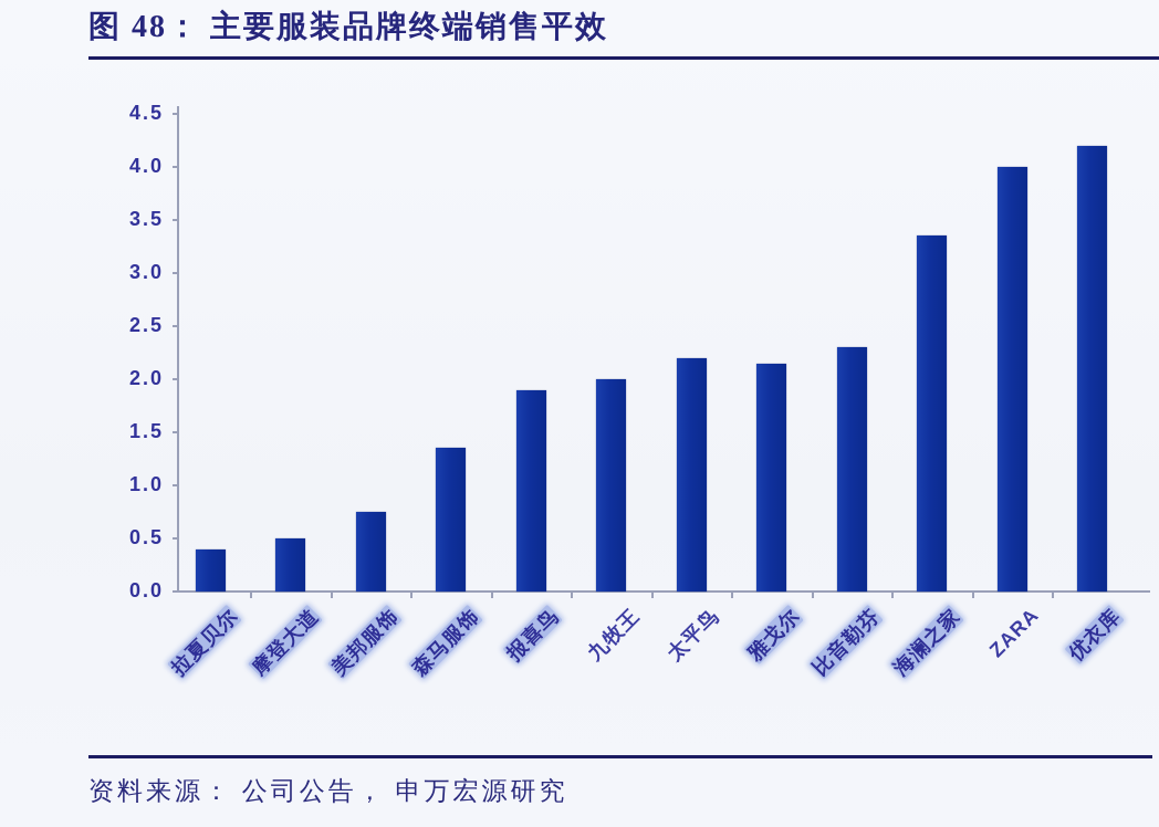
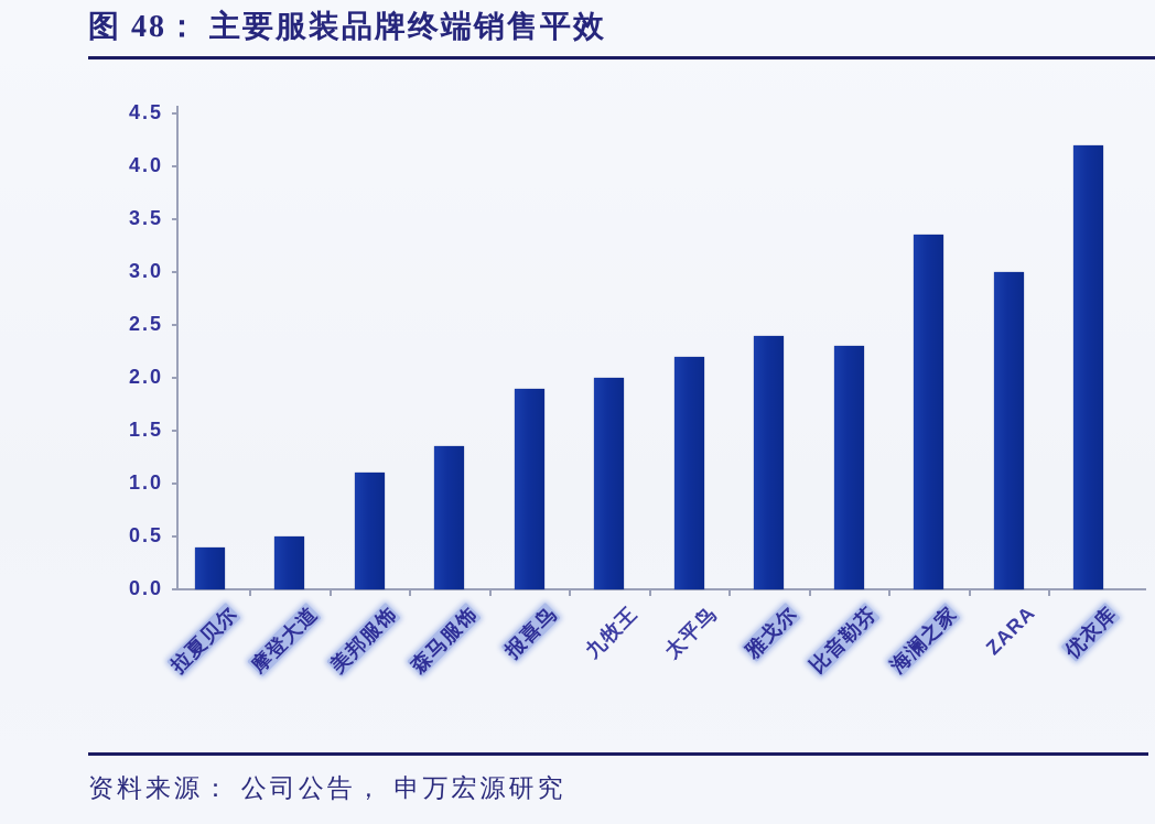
美邦服饰: 0.8 -> 1.1
雅戈尔: 2.1 -> 2.4
ZARA: 4.0 -> 3.0
